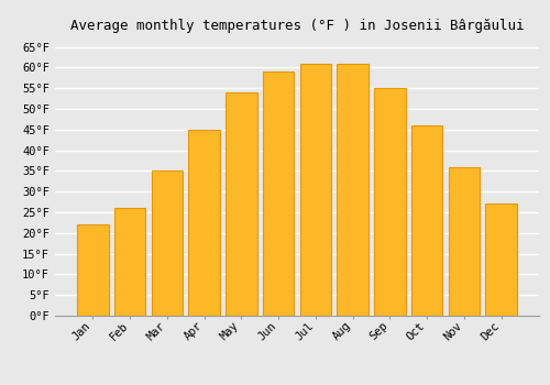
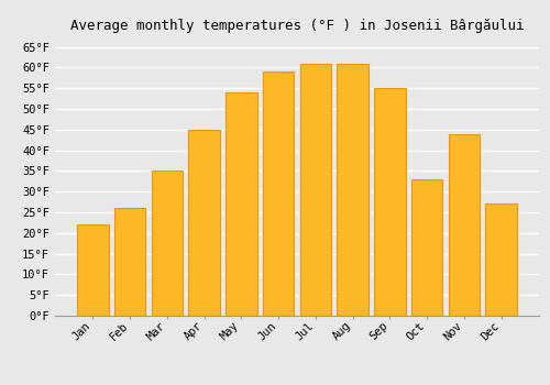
Oct: 46°F -> 33°F
Nov: 36°F -> 44°F
